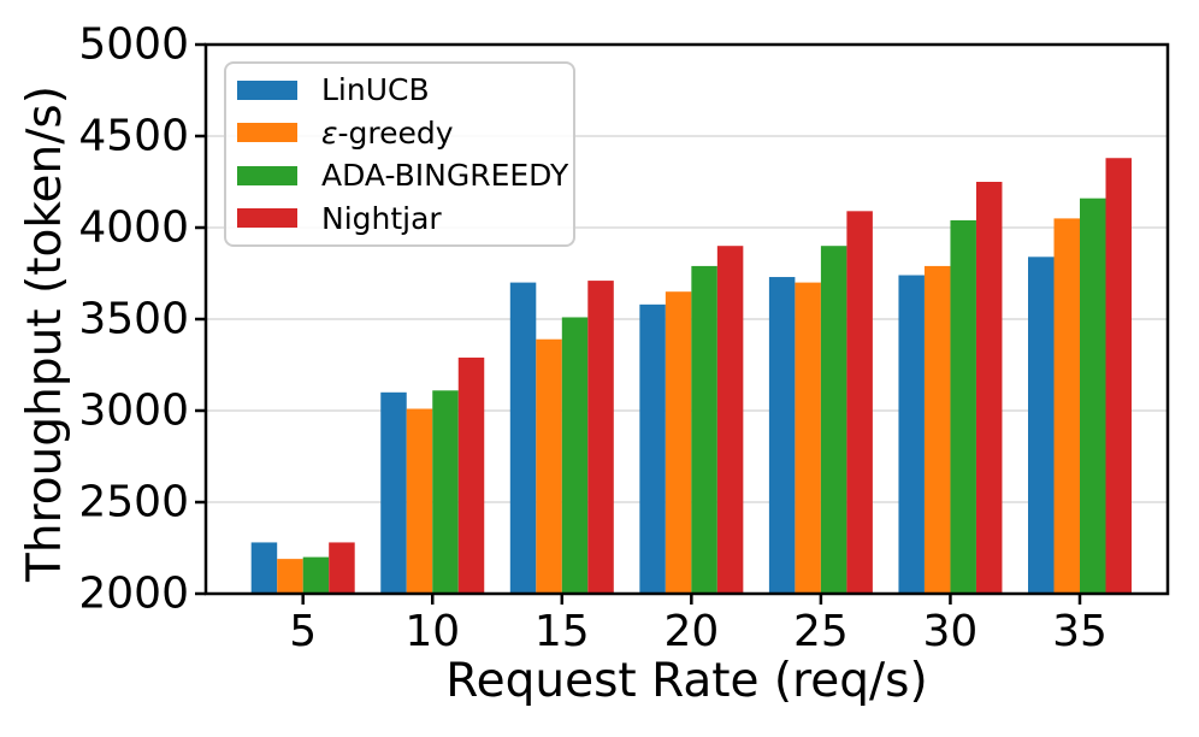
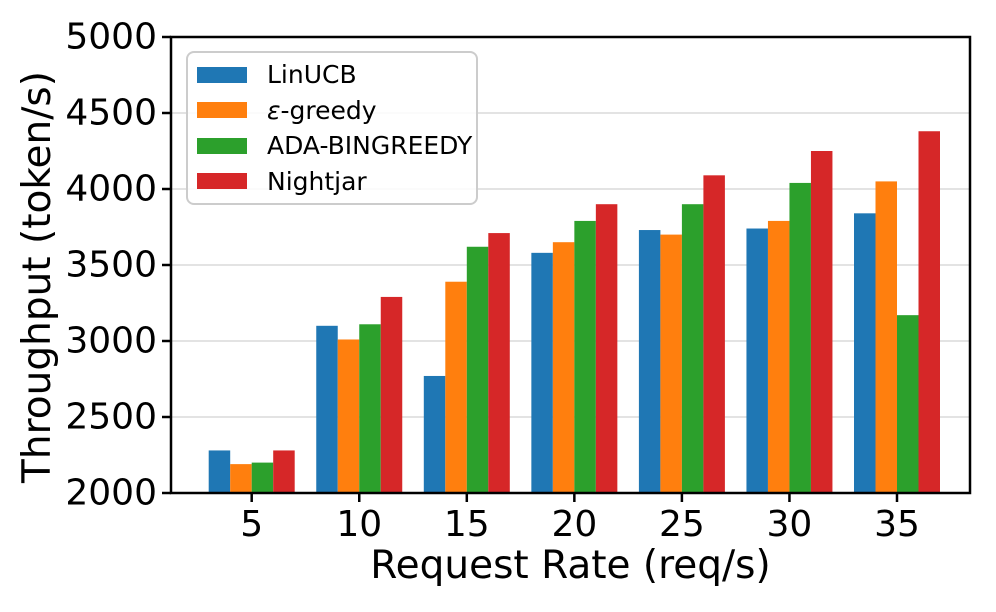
LinUCB/15: 3700 -> 2770
ADA-BINGREEDY/15: 3510 -> 3620
ADA-BINGREEDY/35: 4160 -> 3170
